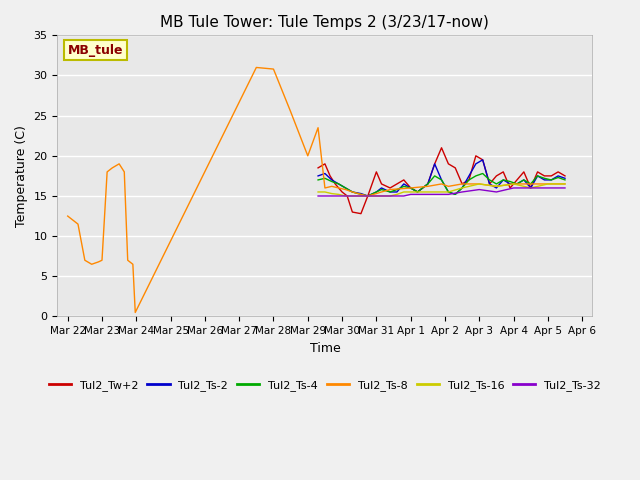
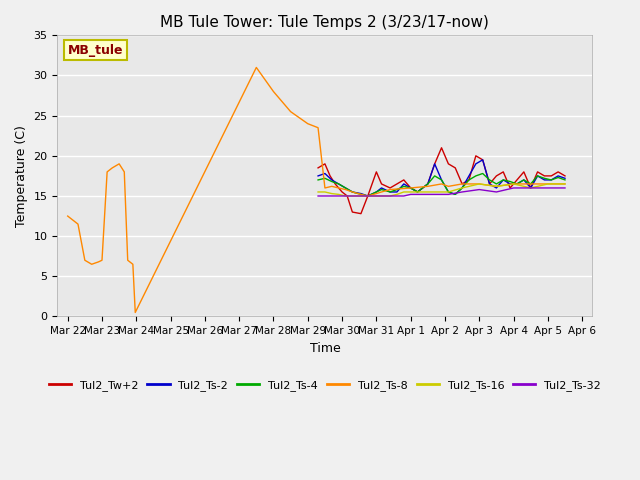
Tul2_Ts-8/Mar 28: 30.8 -> 28.0
Tul2_Ts-8/Mar 29: 20.0 -> 24.0
